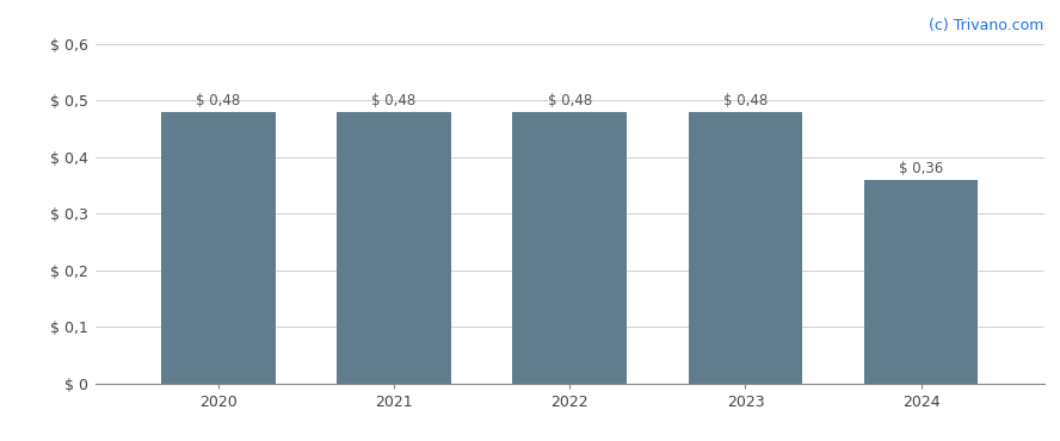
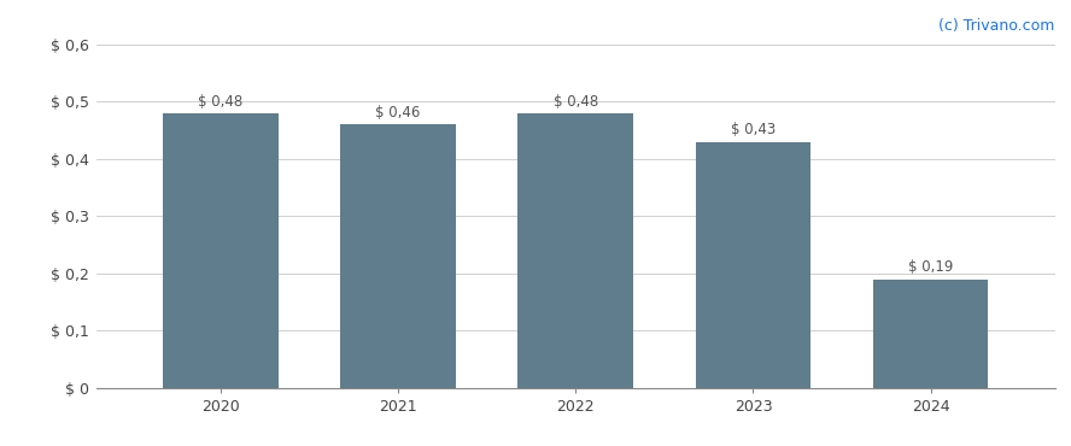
2021: 0,48 -> 0,46
2023: 0,48 -> 0,43
2024: 0,36 -> 0,19
